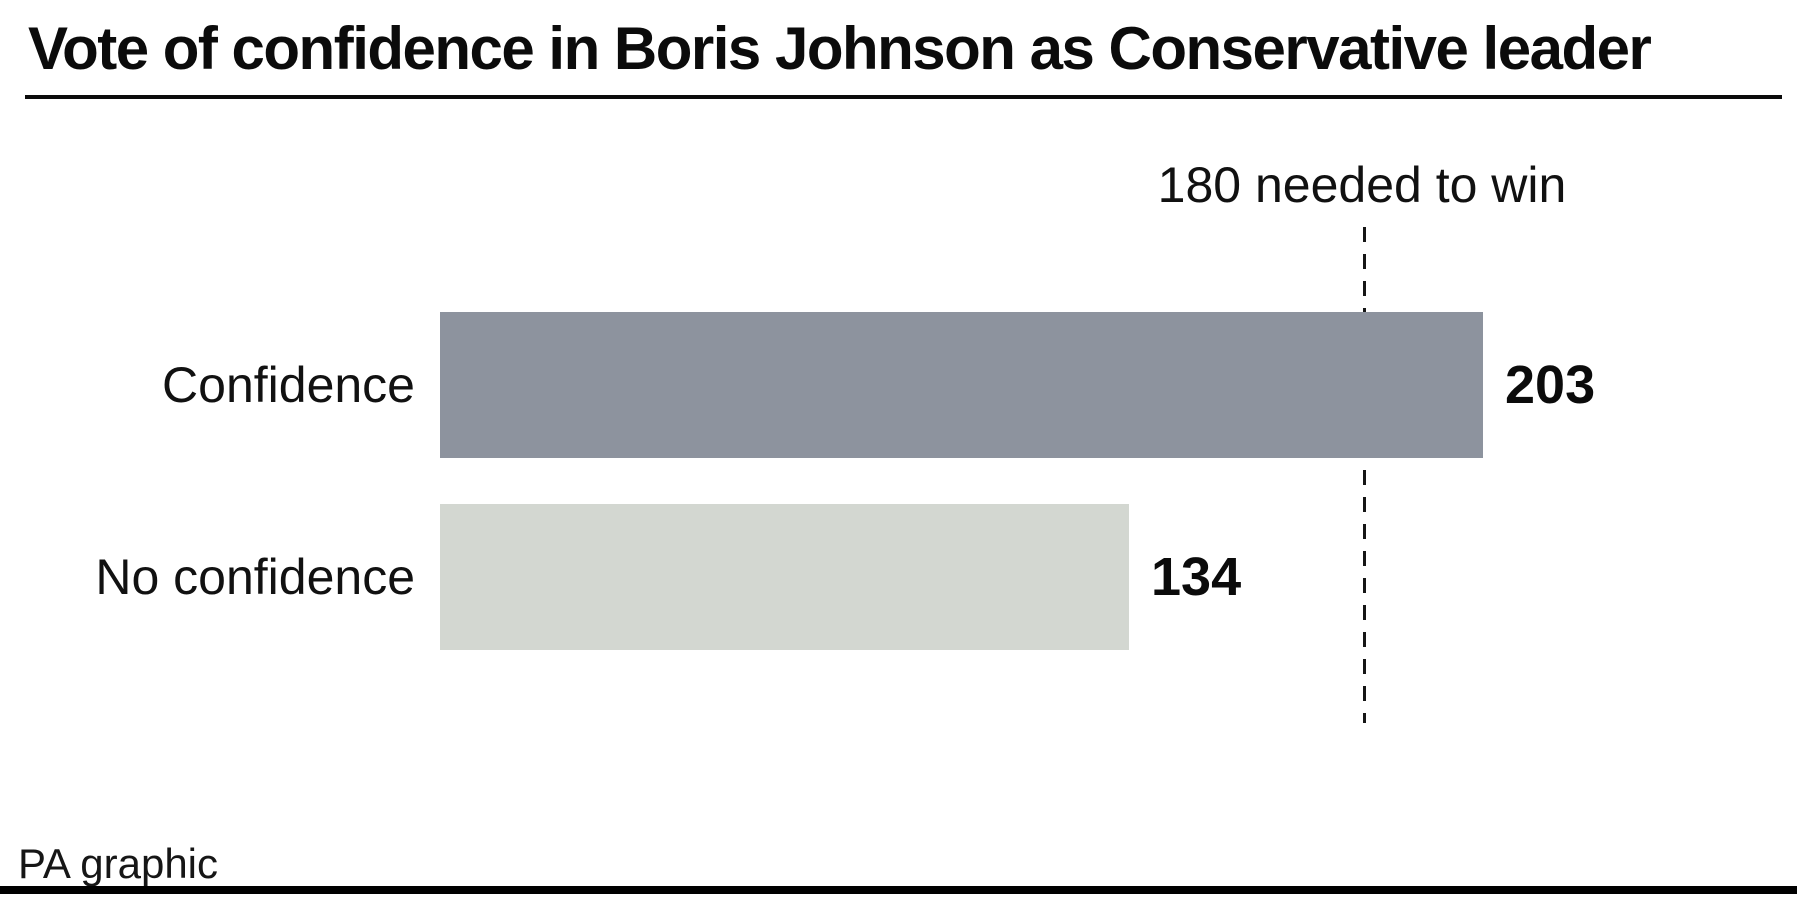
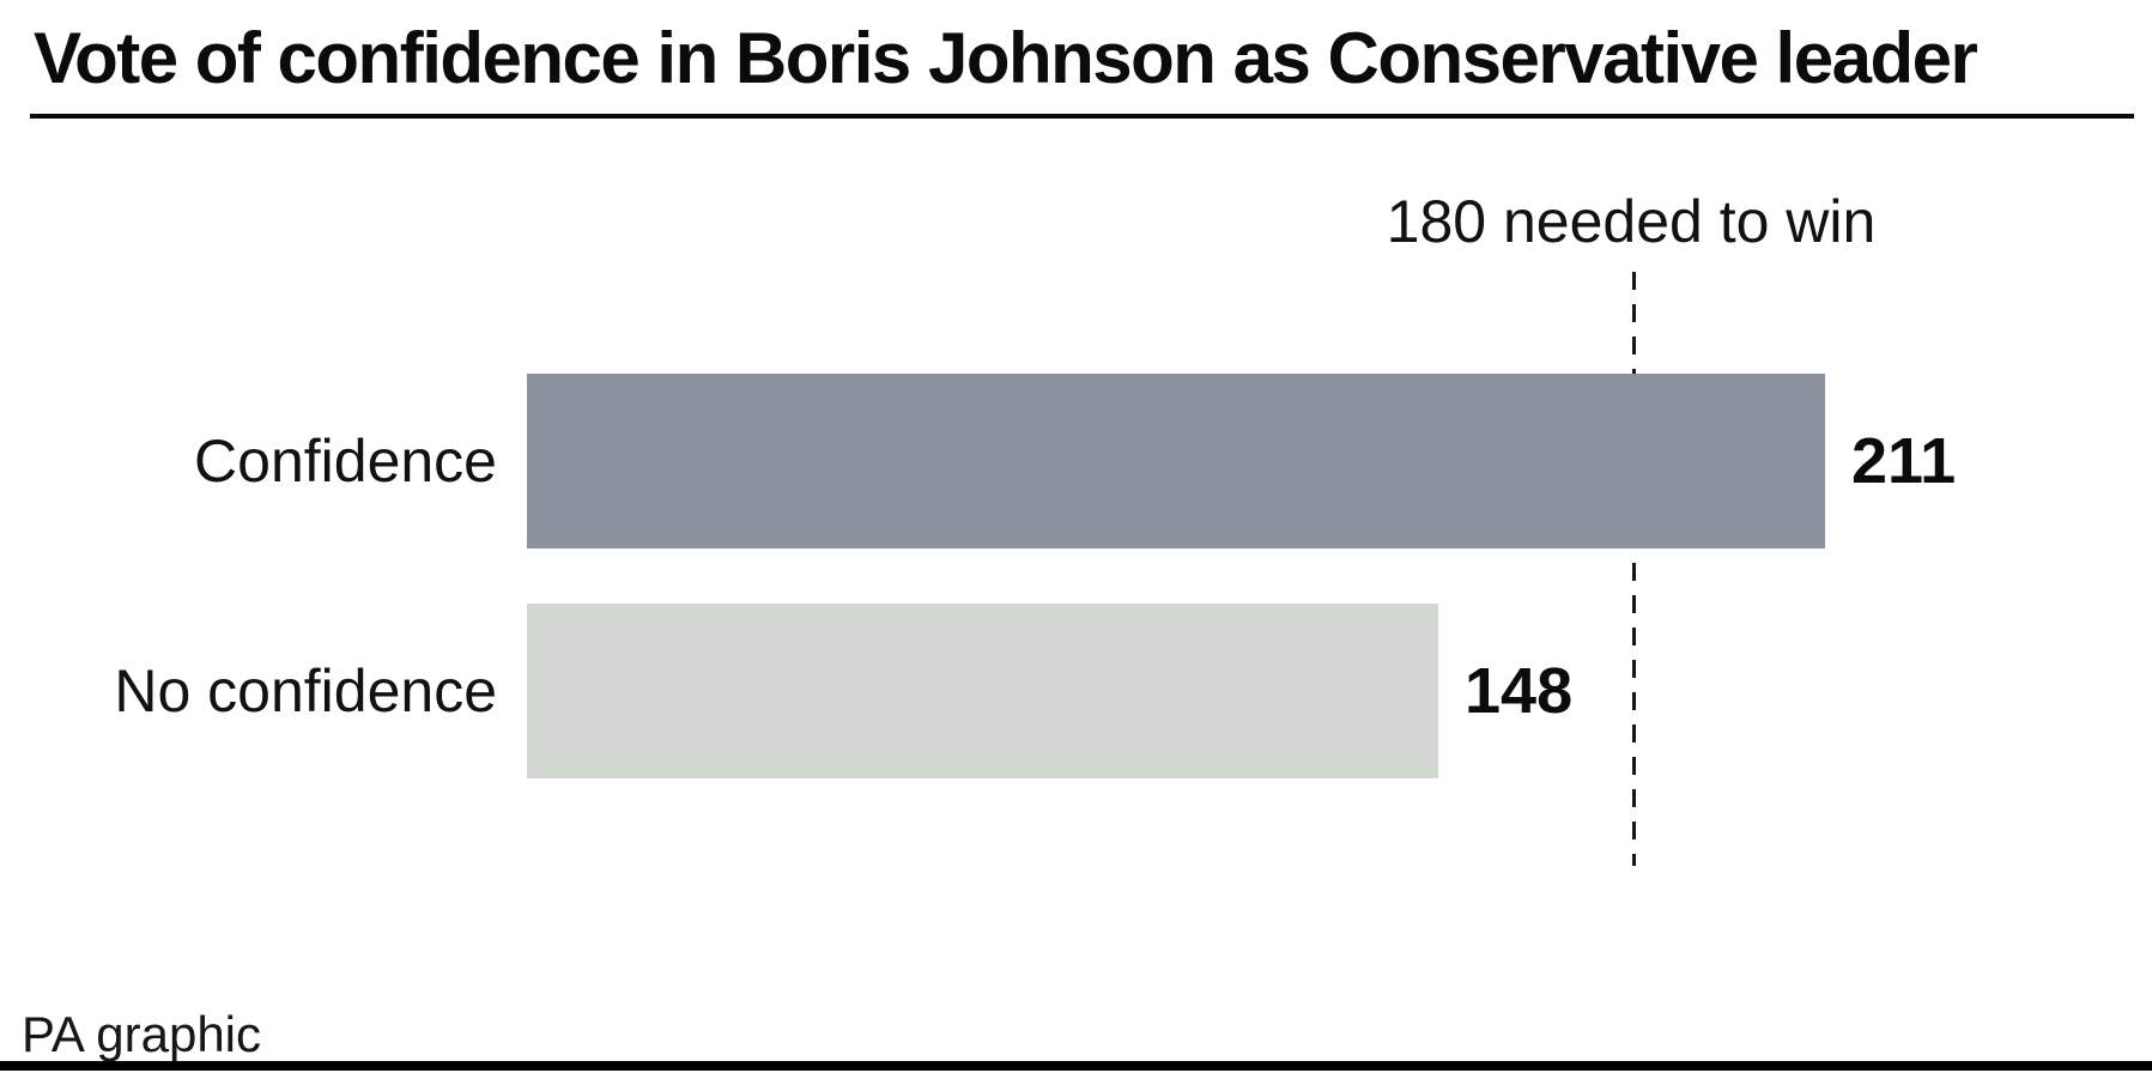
Confidence: 203 -> 211
No confidence: 134 -> 148
